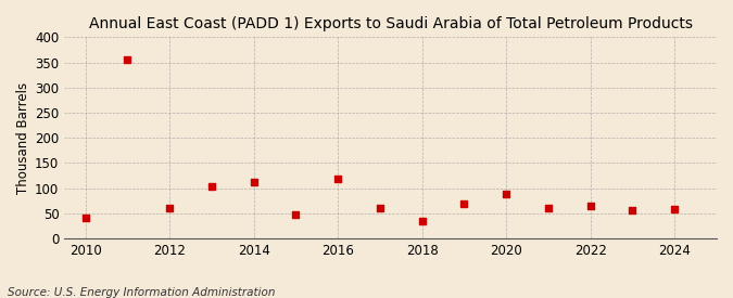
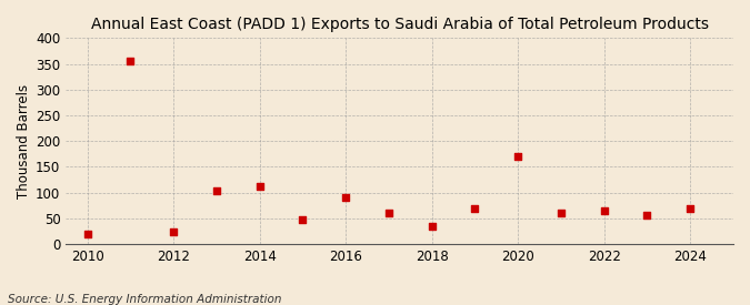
2010: 42 -> 20
2012: 60 -> 25
2016: 118 -> 90
2020: 88 -> 170
2024: 58 -> 70
